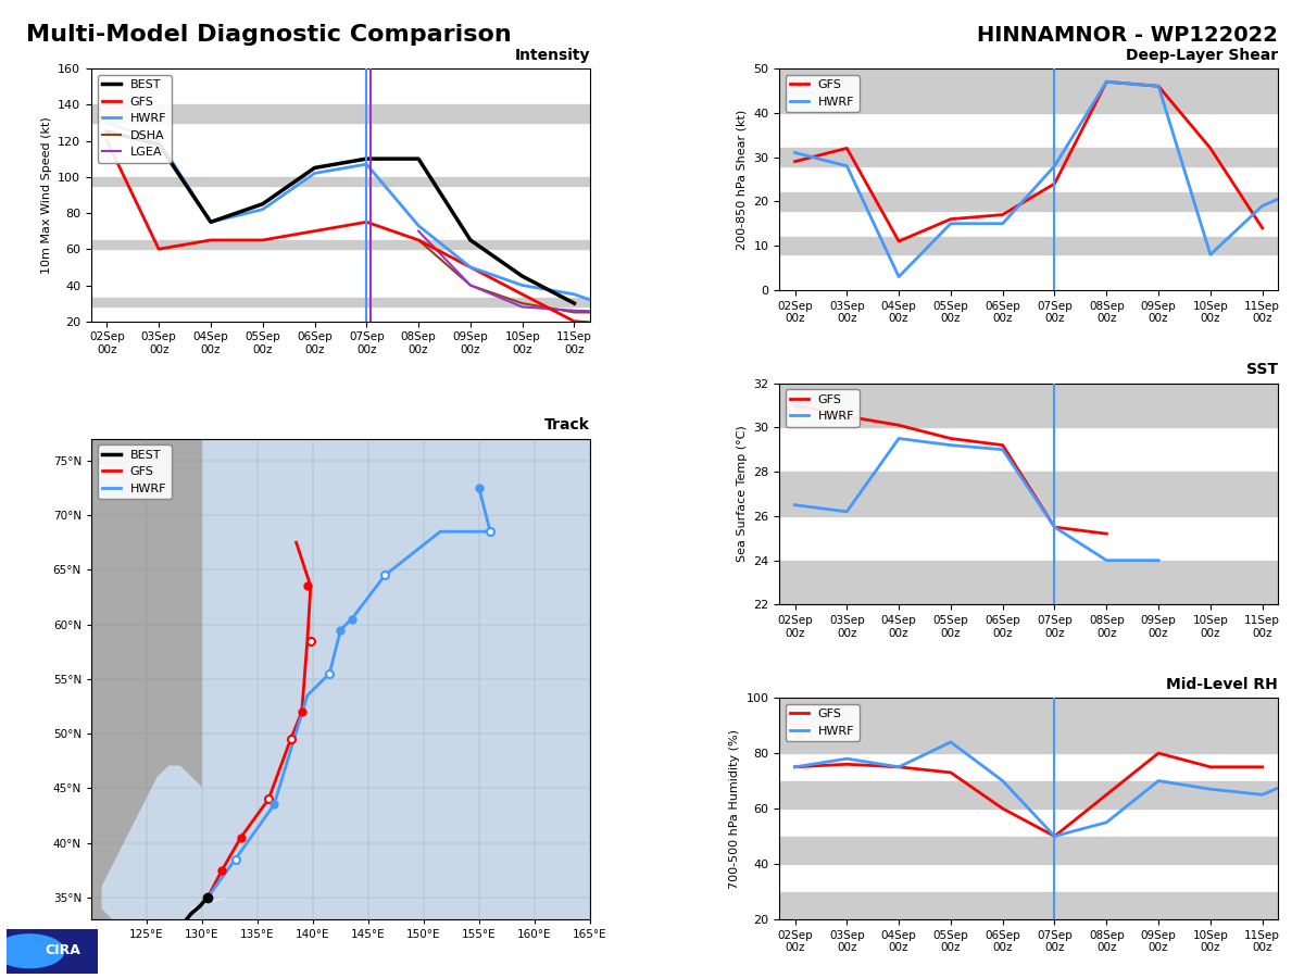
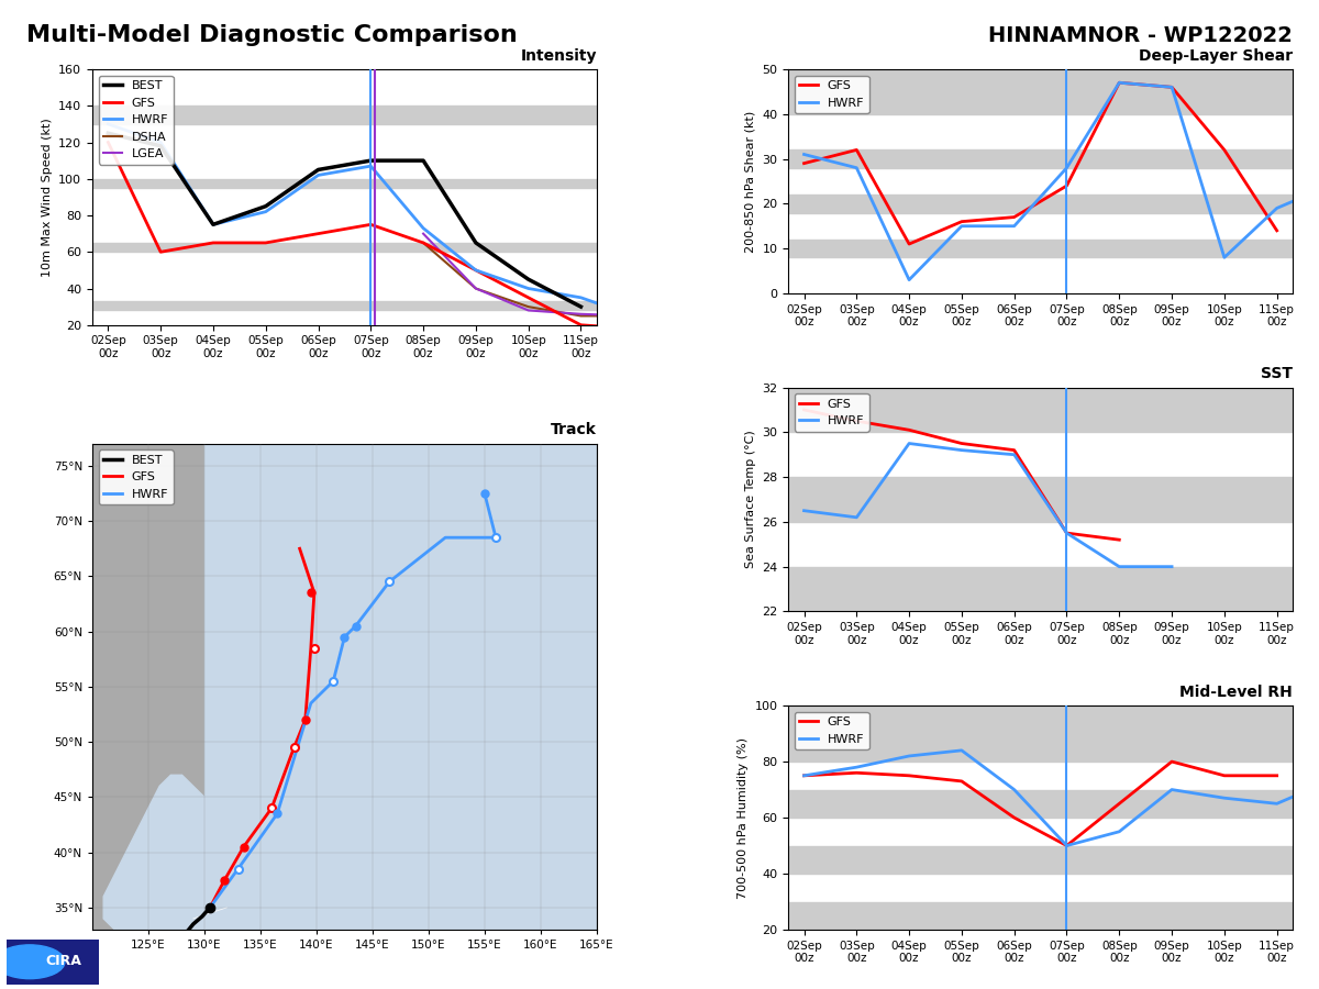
Mid-Level RH/HWRF/04Sep 00z: 75 -> 82
